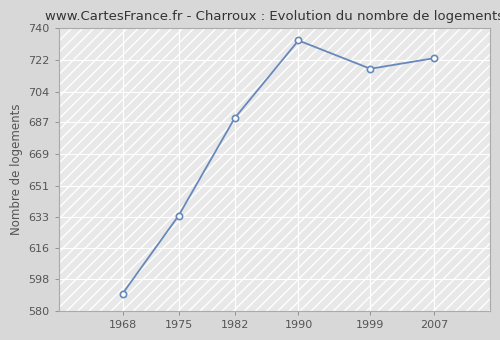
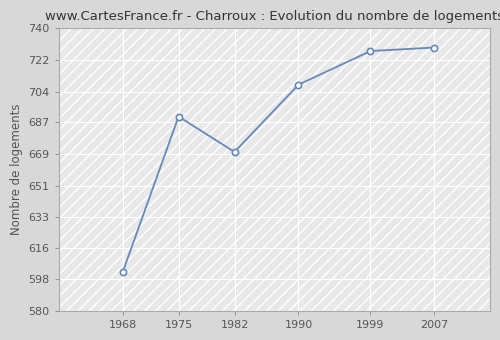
1968: 590 -> 602
1975: 634 -> 690
1982: 689 -> 670
1990: 733 -> 708
1999: 717 -> 727
2007: 723 -> 729
